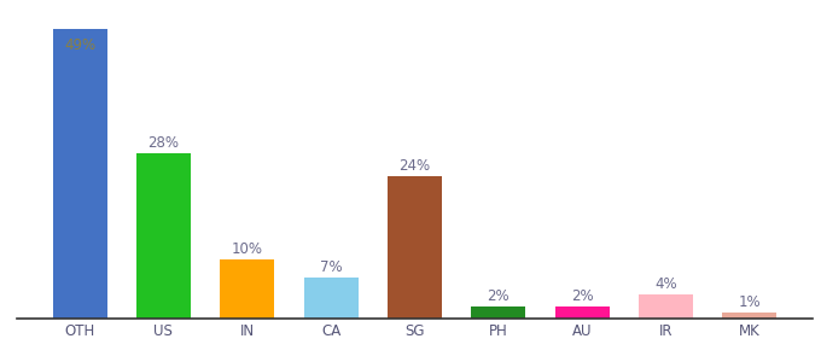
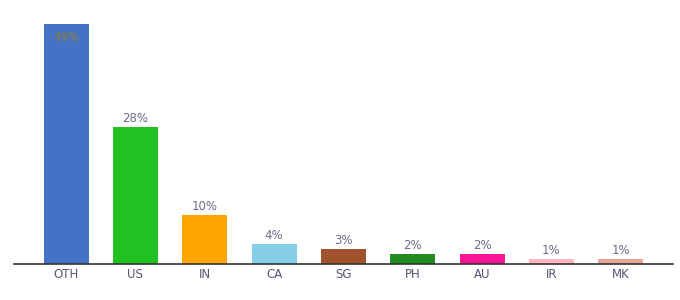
CA: 7% -> 4%
SG: 24% -> 3%
IR: 4% -> 1%
